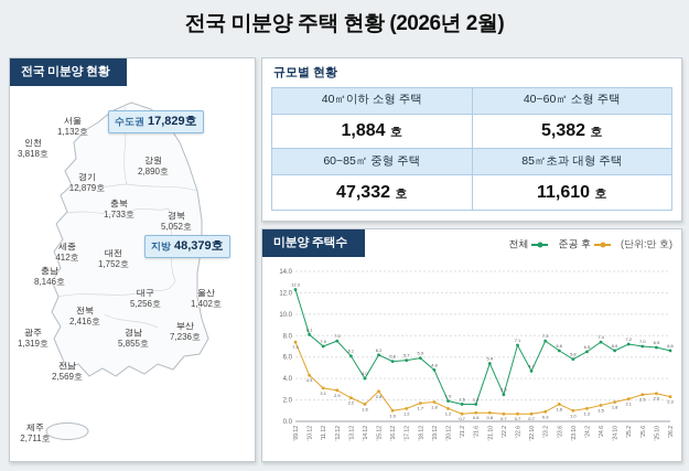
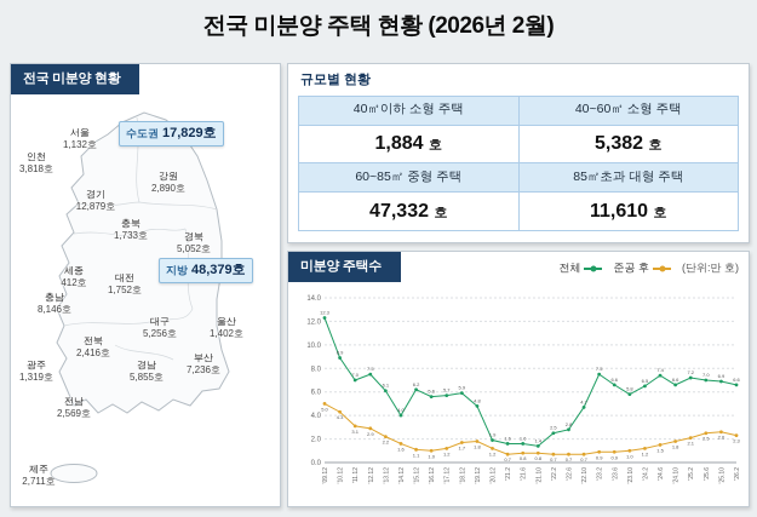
준공 후/'09.12: 7.4 -> 5.0
전체/'10.12: 8.1 -> 8.9
준공 후/'15.12: 2.8 -> 1.1
전체/'21.10: 5.4 -> 1.4
전체/'22.6: 7.1 -> 2.8
준공 후/'23.6: 1.6 -> 0.9
